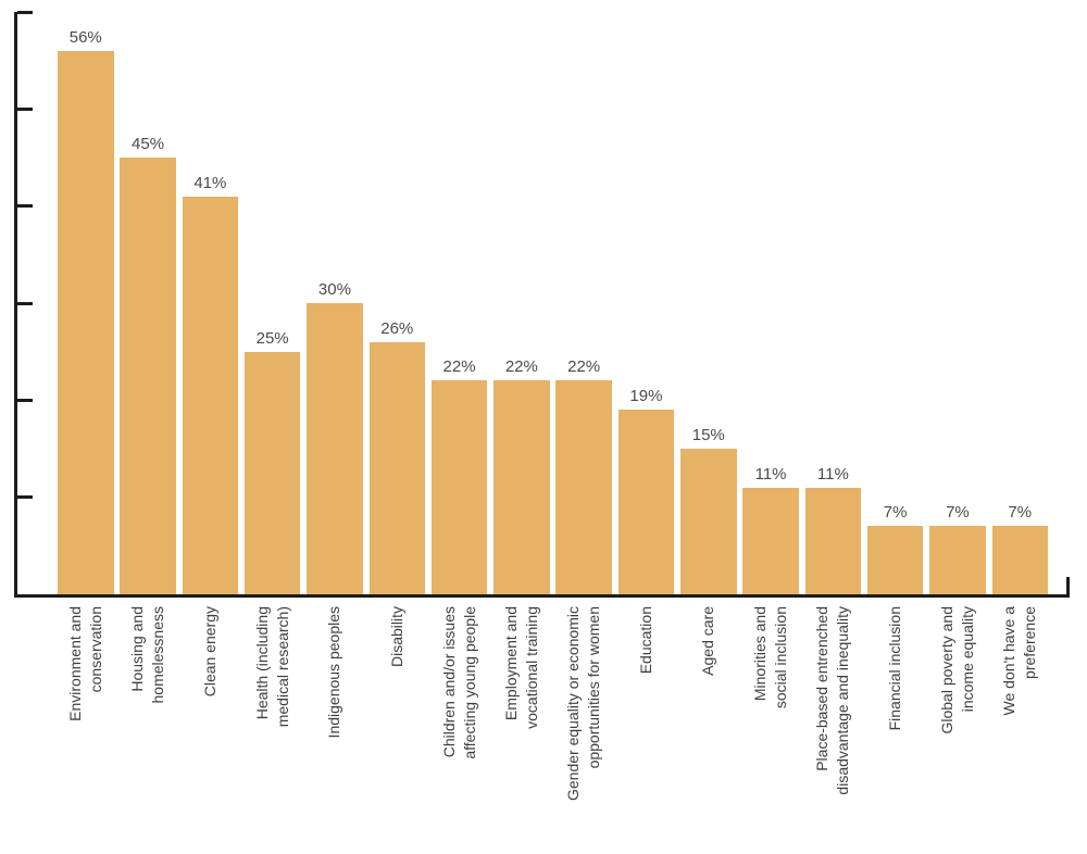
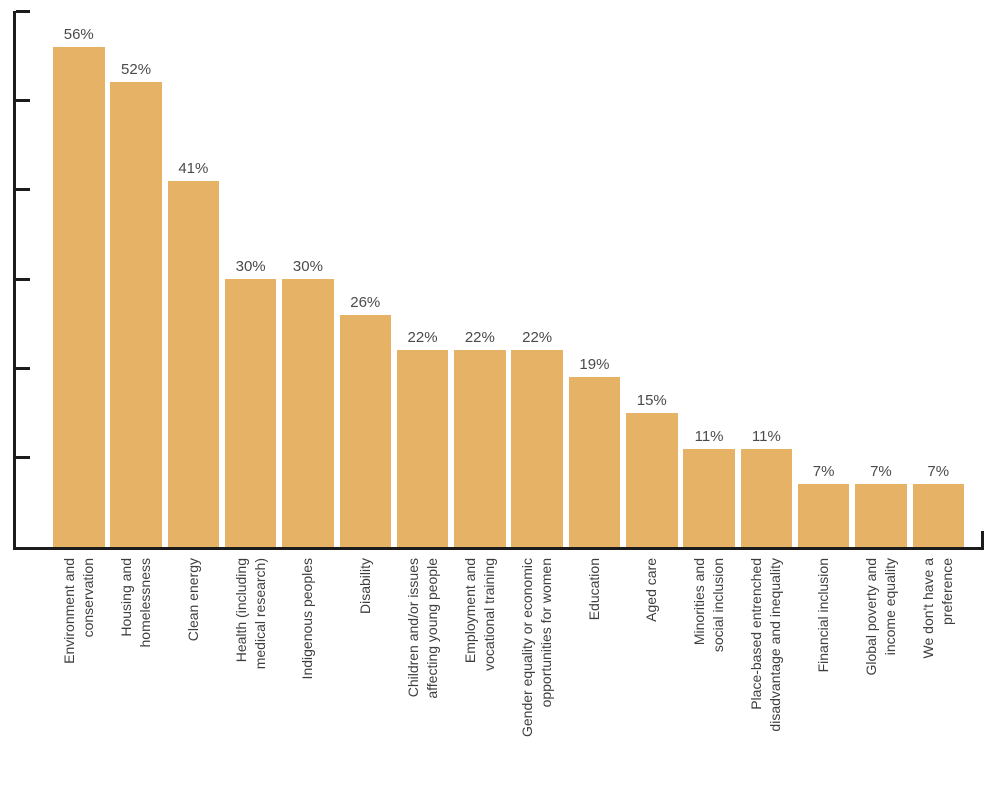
Housing and homelessness: 45% -> 52%
Health (including medical research): 25% -> 30%
